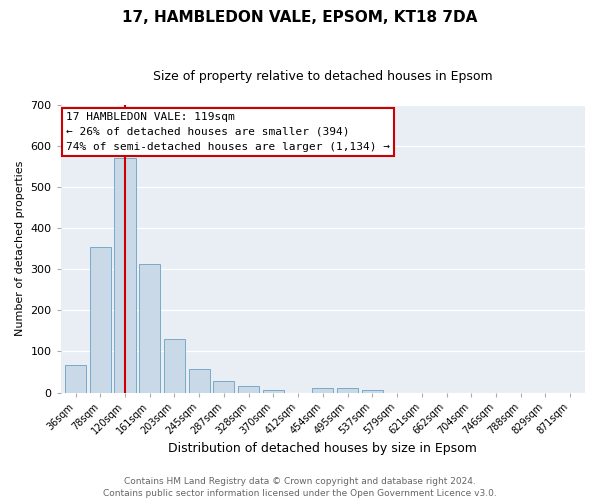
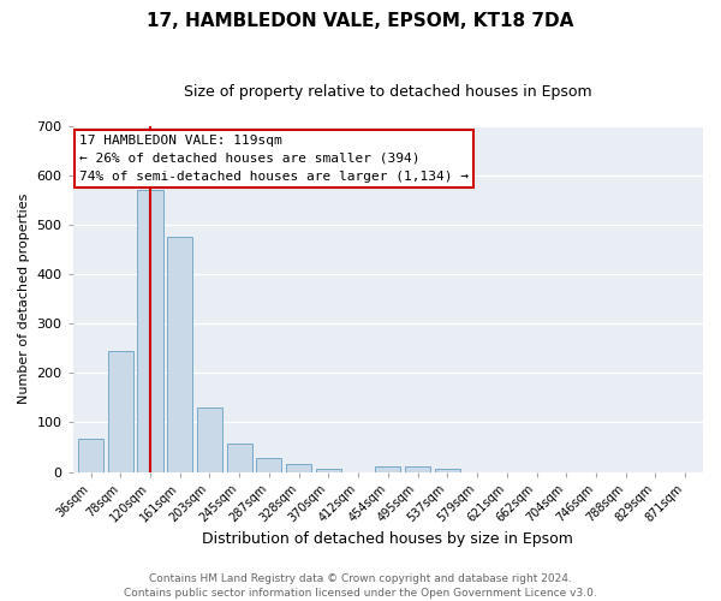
78sqm: 355 -> 245
161sqm: 313 -> 475
